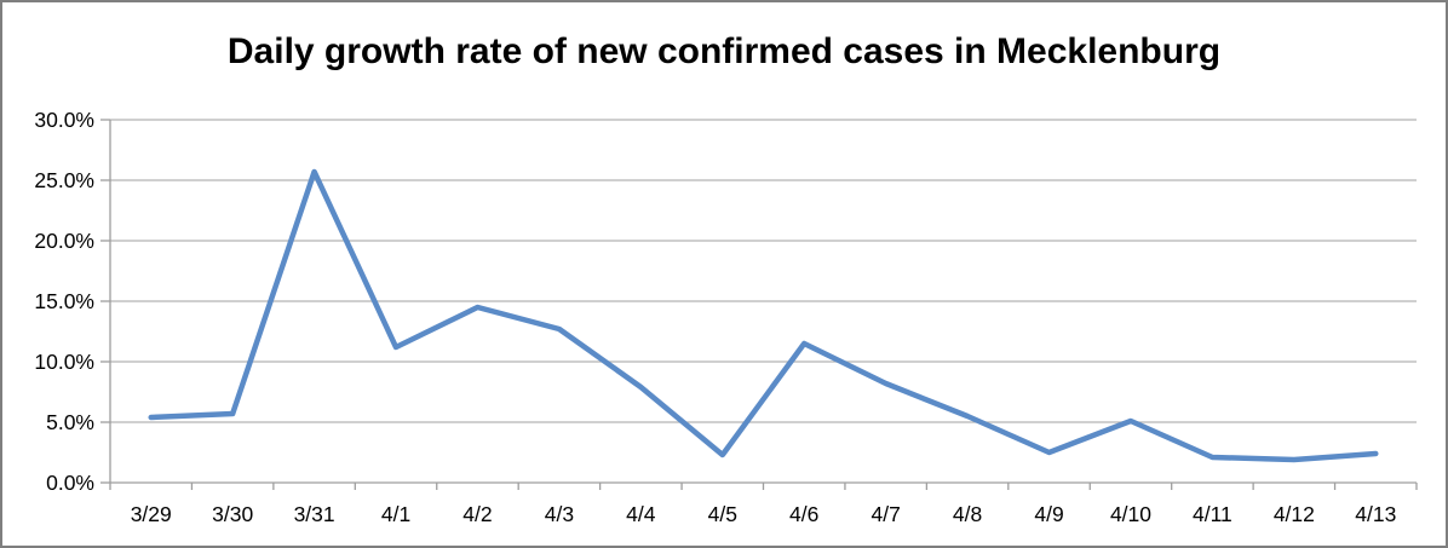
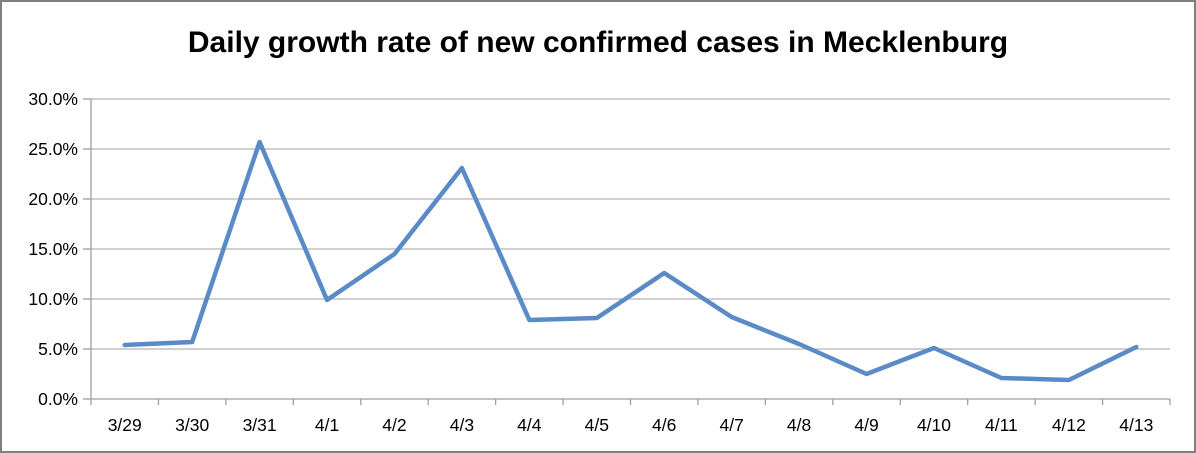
4/1: 11.2% -> 9.9%
4/3: 12.7% -> 23.1%
4/5: 2.3% -> 8.1%
4/6: 11.5% -> 12.6%
4/13: 2.4% -> 5.2%
